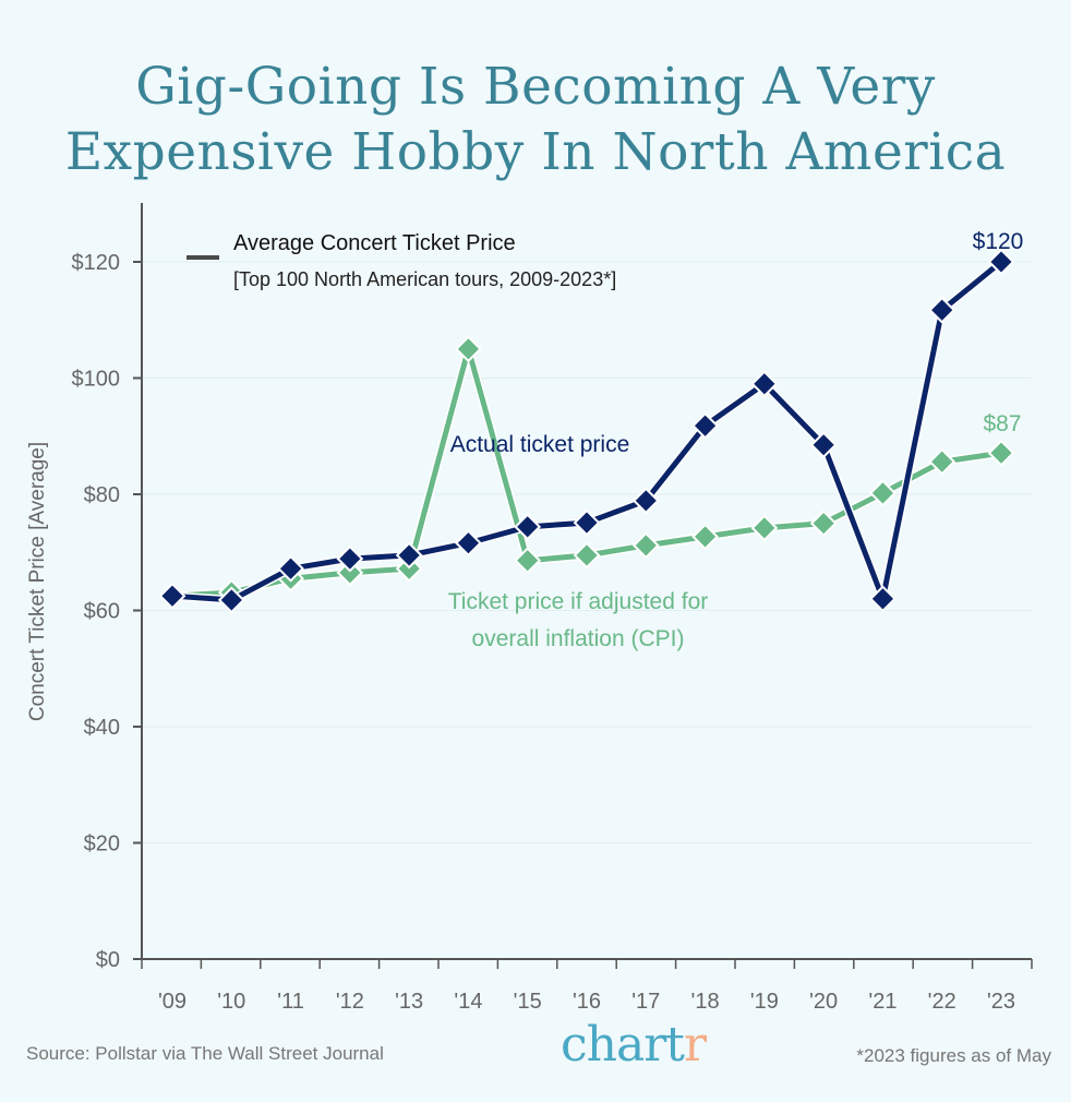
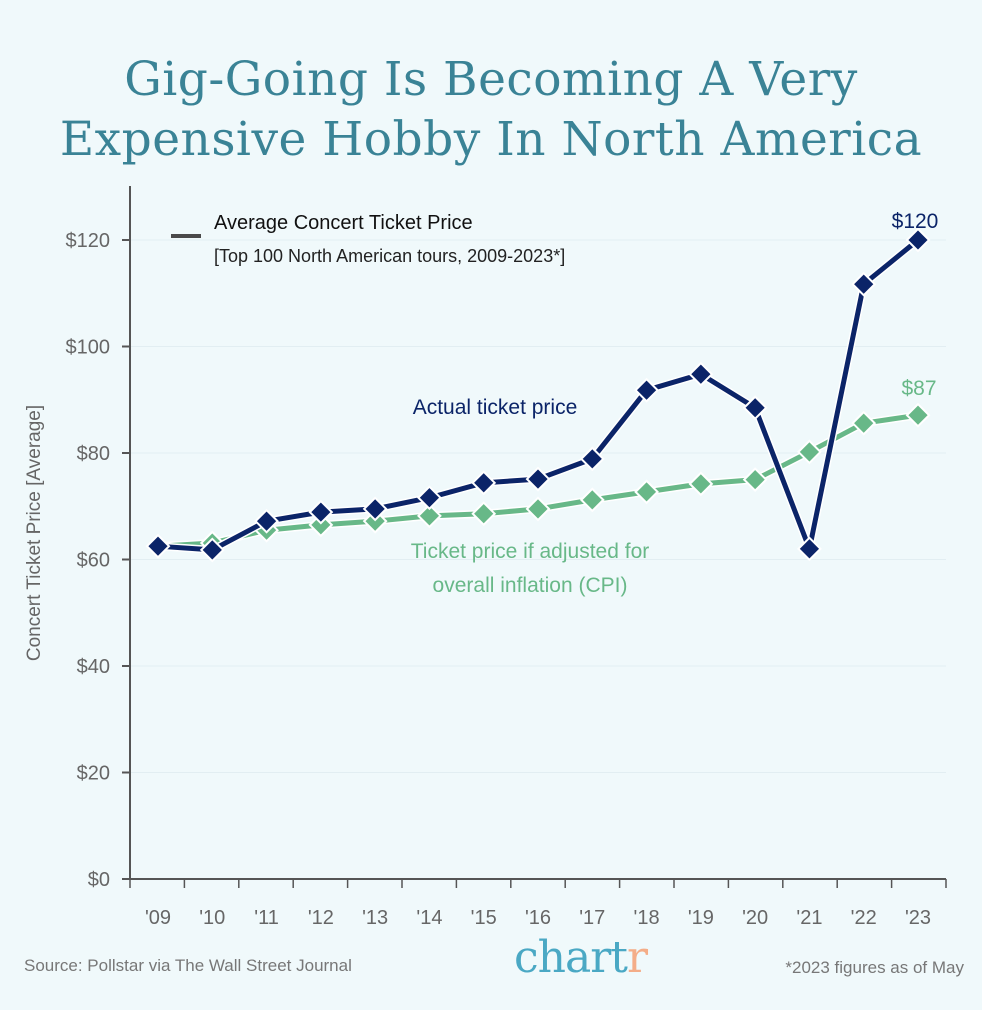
Ticket price if adjusted for overall inflation (CPI)/'14: $105 -> $68
Actual ticket price/'19: $99 -> $95
